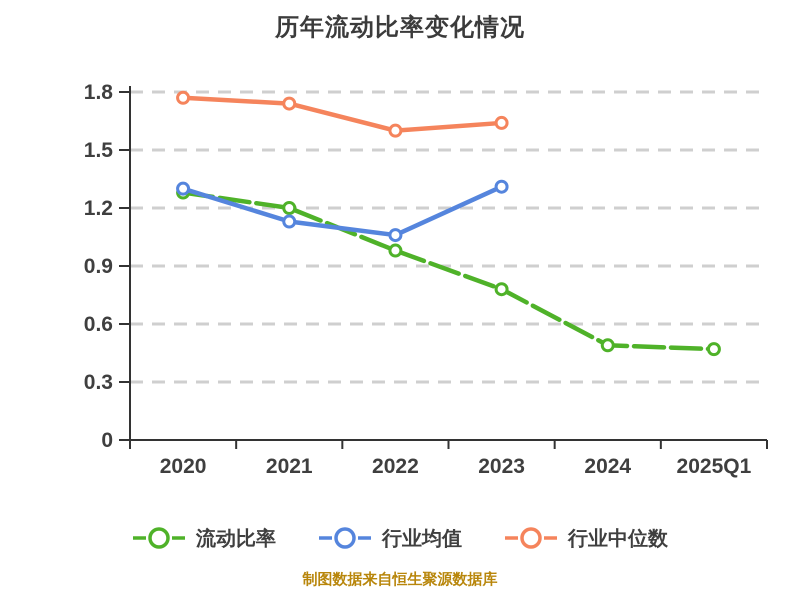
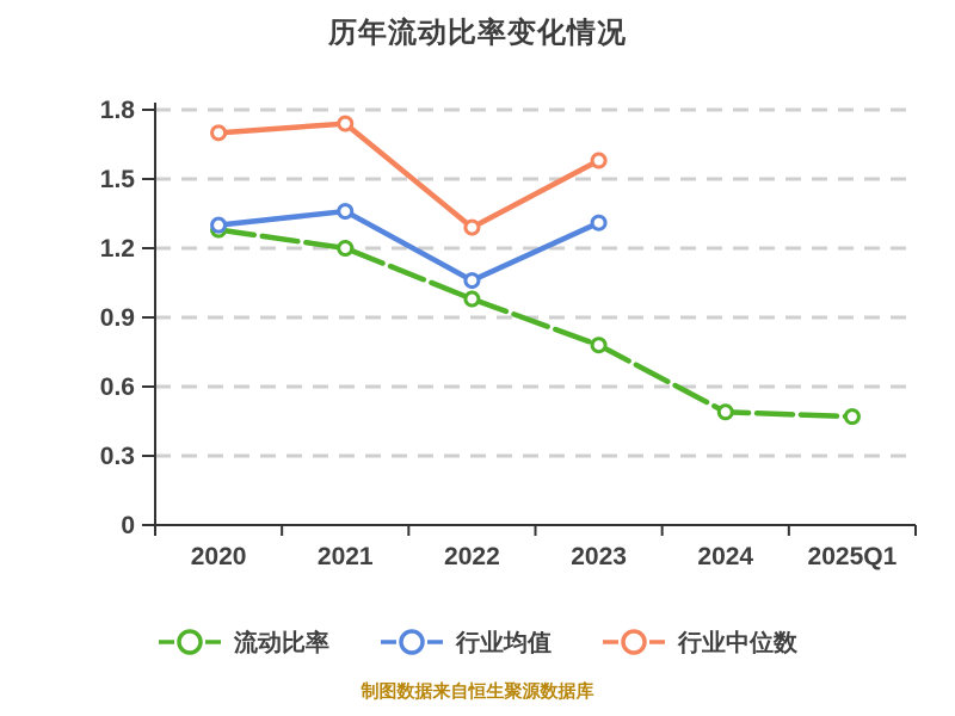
行业中位数/2020: 1.77 -> 1.70
行业均值/2021: 1.13 -> 1.36
行业中位数/2022: 1.60 -> 1.29
行业中位数/2023: 1.64 -> 1.58
